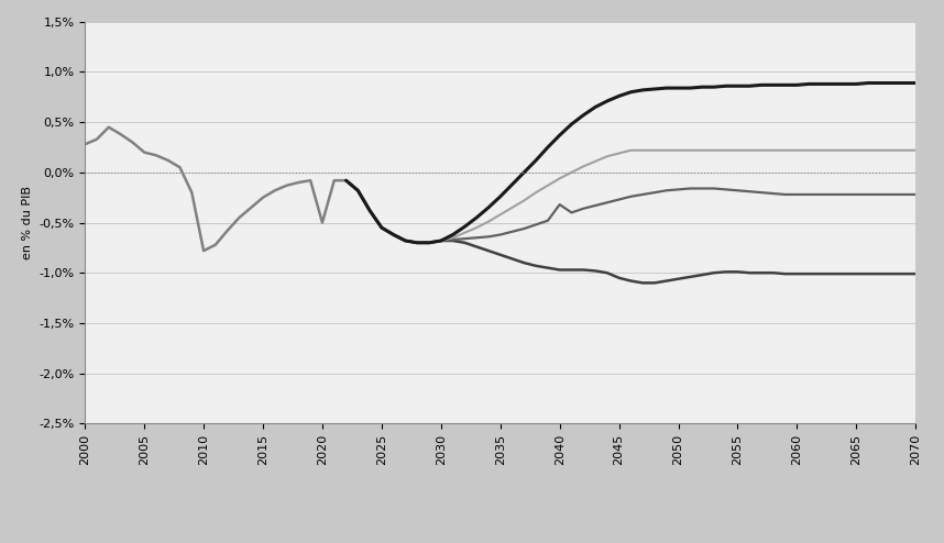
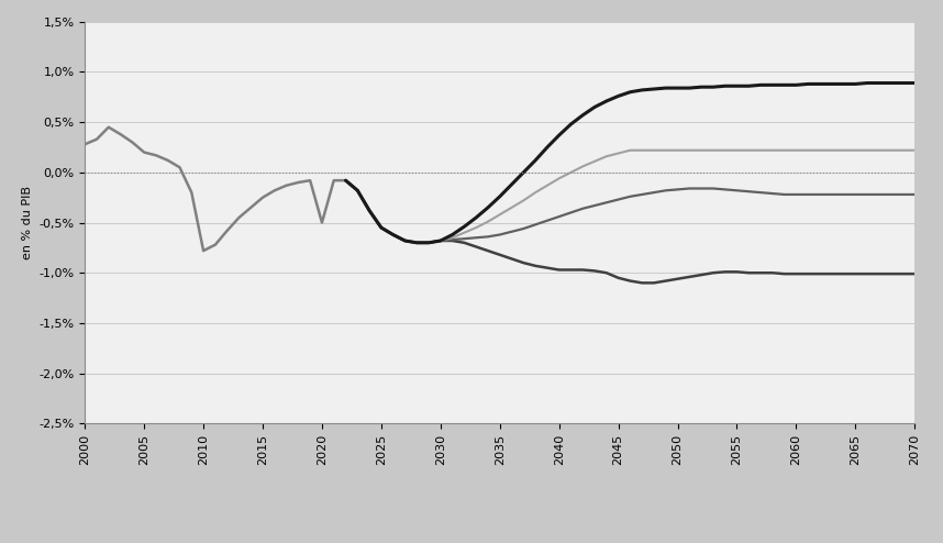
1,5%/2040: -0,32% -> -0,44%
